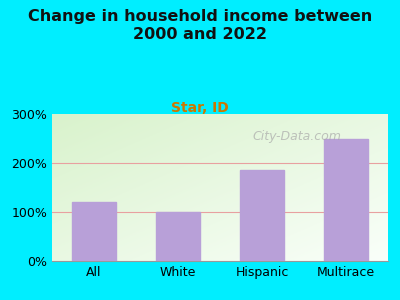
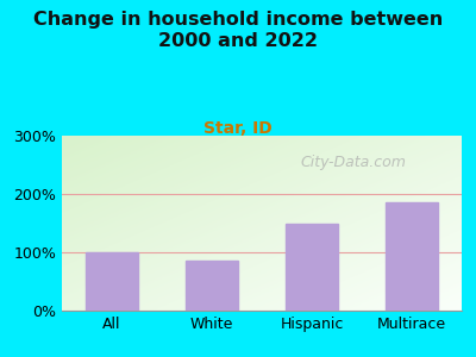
All: 120% -> 100%
White: 100% -> 85%
Hispanic: 185% -> 150%
Multirace: 248% -> 185%
